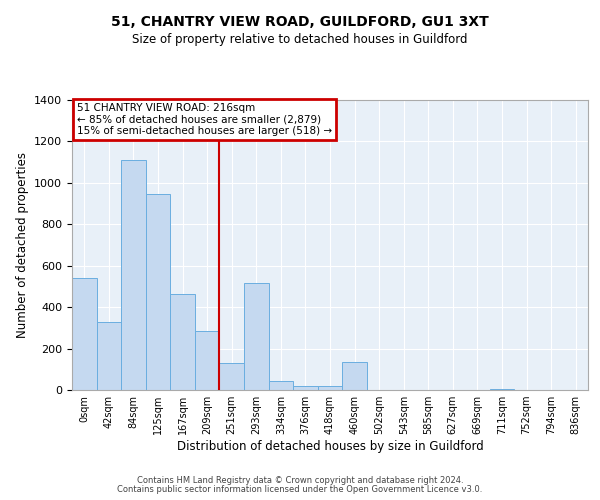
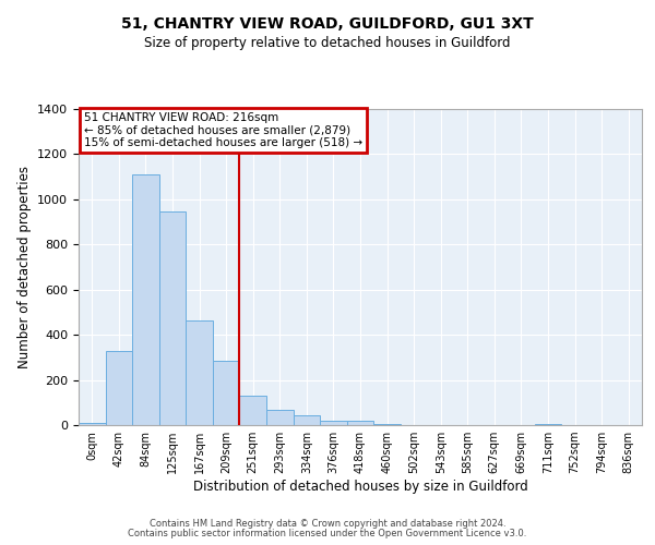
0sqm: 540 -> 8
293sqm: 515 -> 70
460sqm: 135 -> 5
